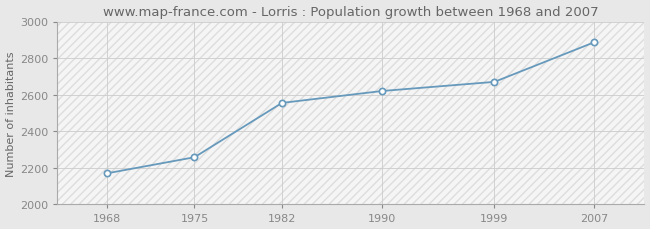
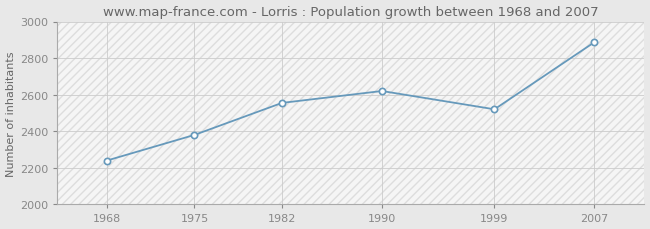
1968: 2170 -> 2240
1975: 2260 -> 2380
1999: 2670 -> 2520
